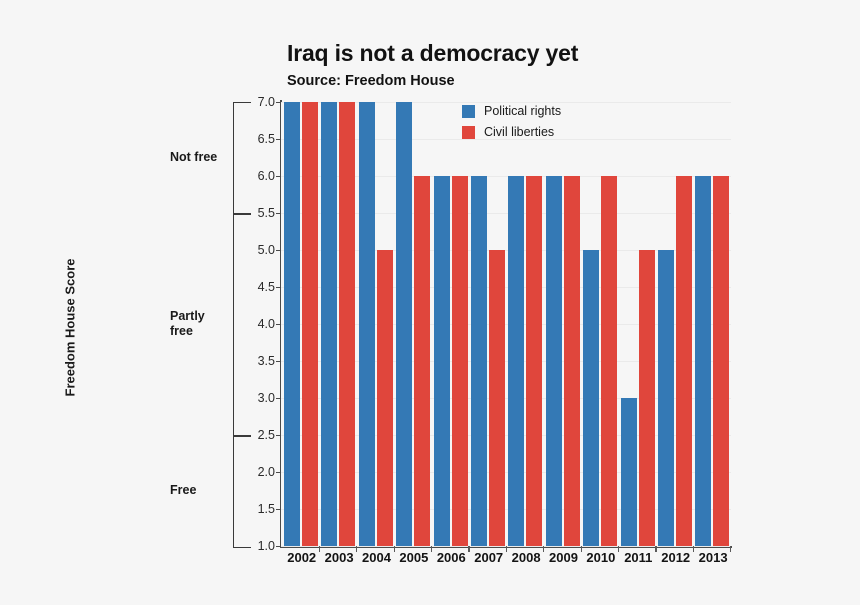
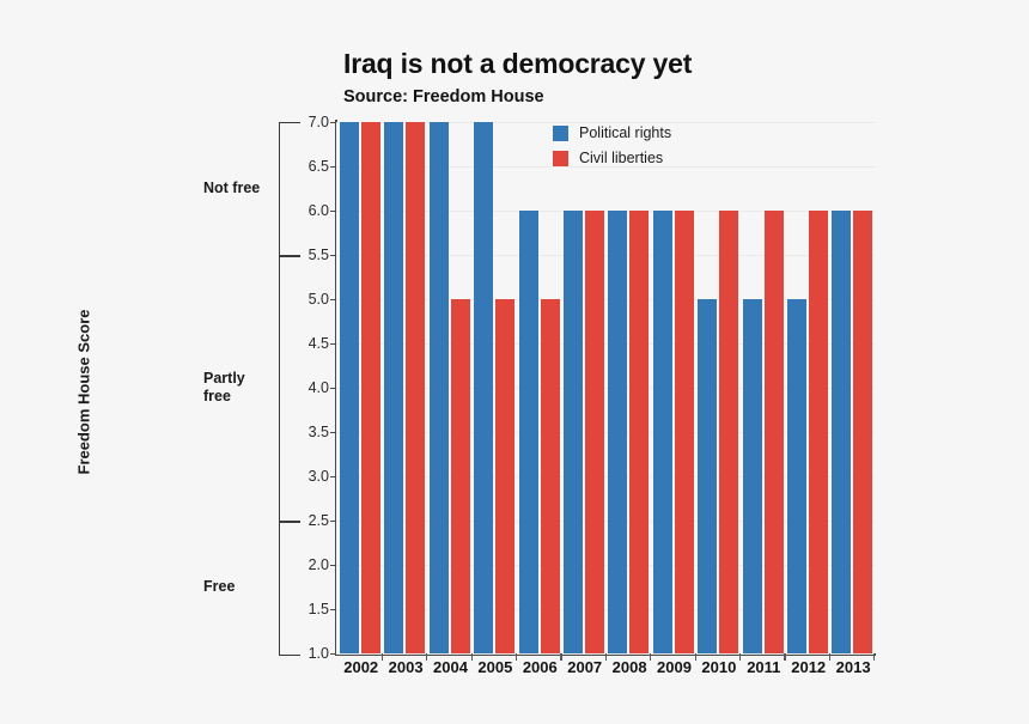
Civil liberties/2005: 6 -> 5
Civil liberties/2006: 6 -> 5
Civil liberties/2007: 5 -> 6
Political rights/2011: 3 -> 5
Civil liberties/2011: 5 -> 6
